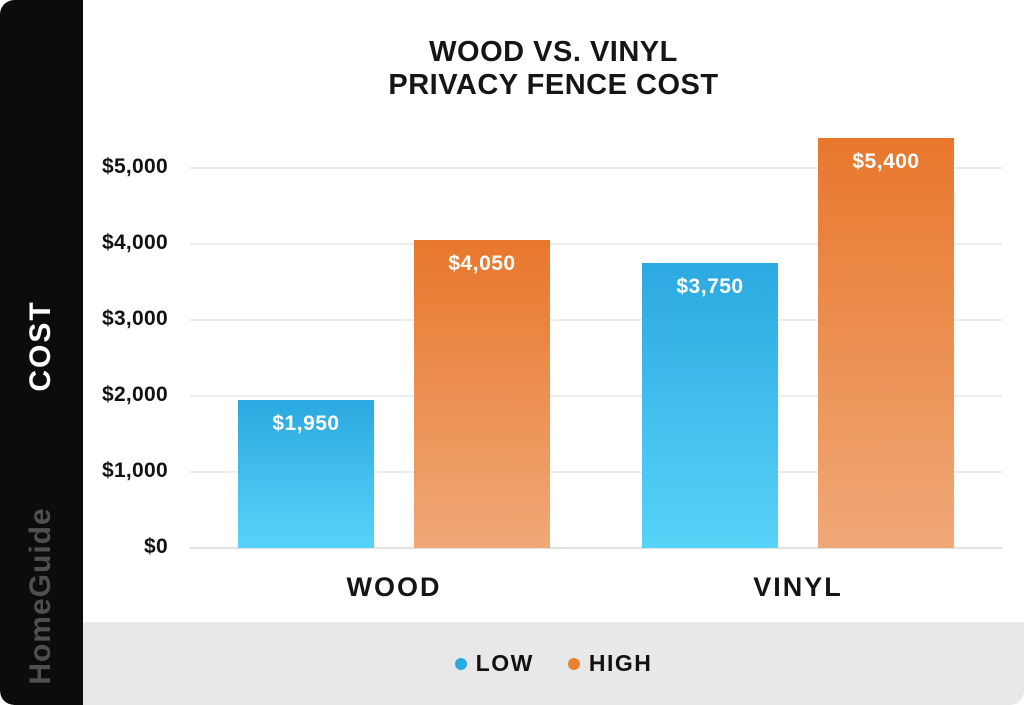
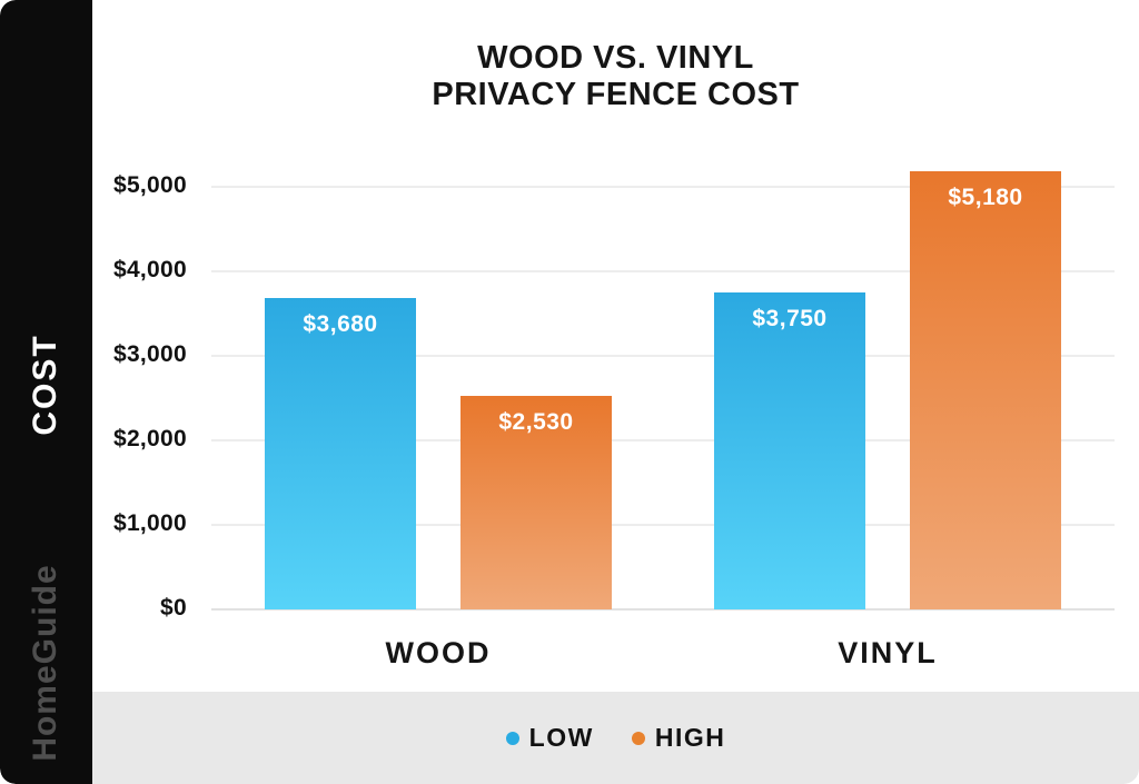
LOW/WOOD: $1,950 -> $3,680
HIGH/WOOD: $4,050 -> $2,530
HIGH/VINYL: $5,400 -> $5,180
